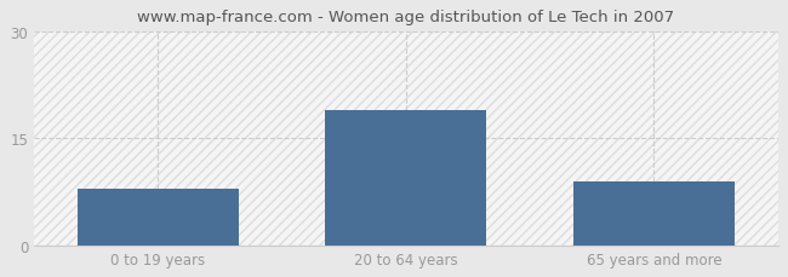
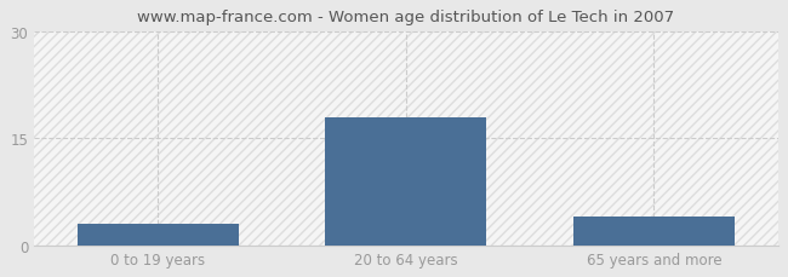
0 to 19 years: 8 -> 3
20 to 64 years: 19 -> 18
65 years and more: 9 -> 4
